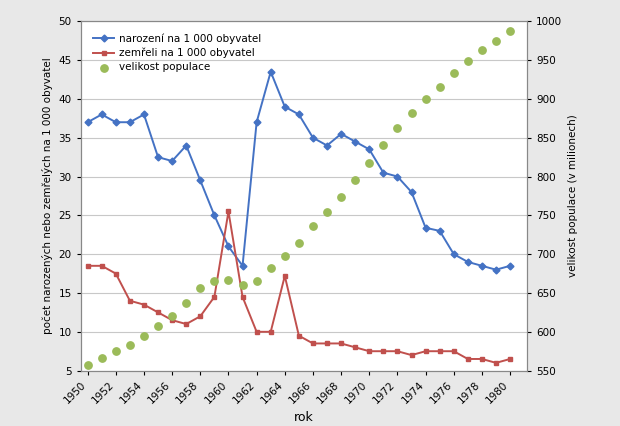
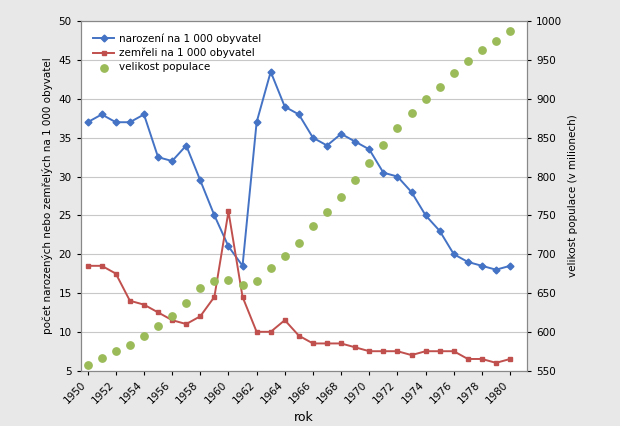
zemřeli na 1 000 obyvatel/1964: 17.2 -> 11.5
narození na 1 000 obyvatel/1974: 23.4 -> 25.0
